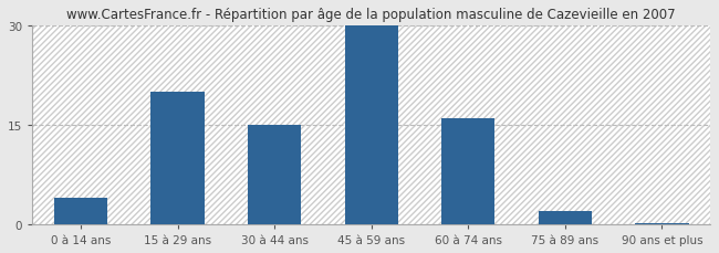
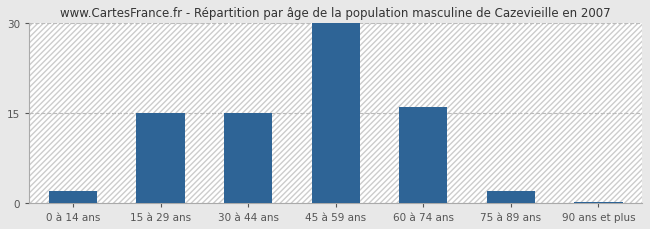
0 à 14 ans: 4.0 -> 2.0
15 à 29 ans: 20.0 -> 15.0
